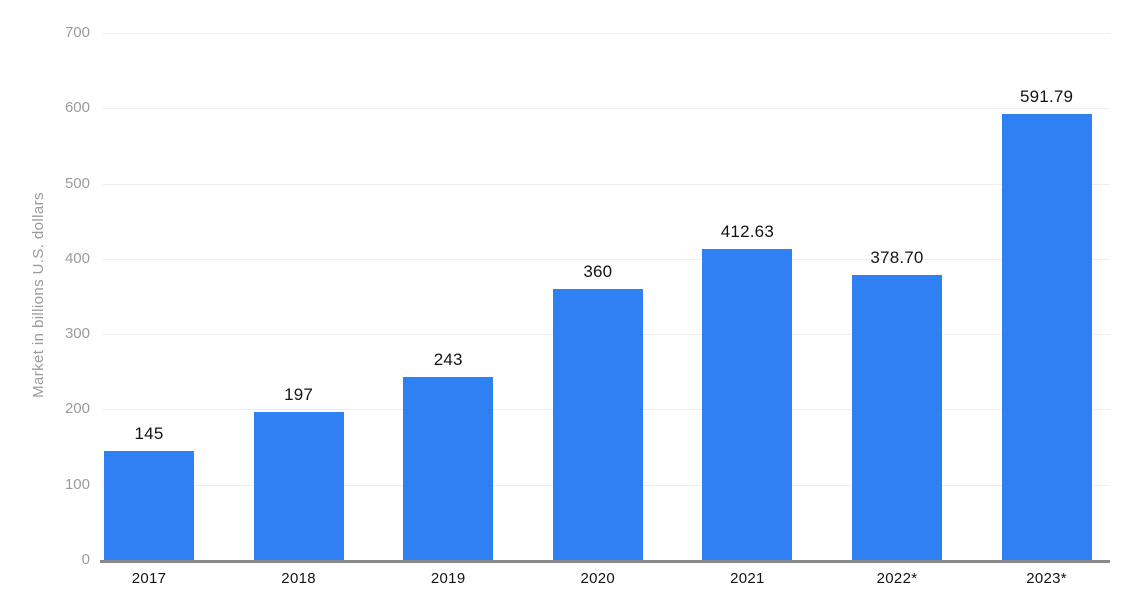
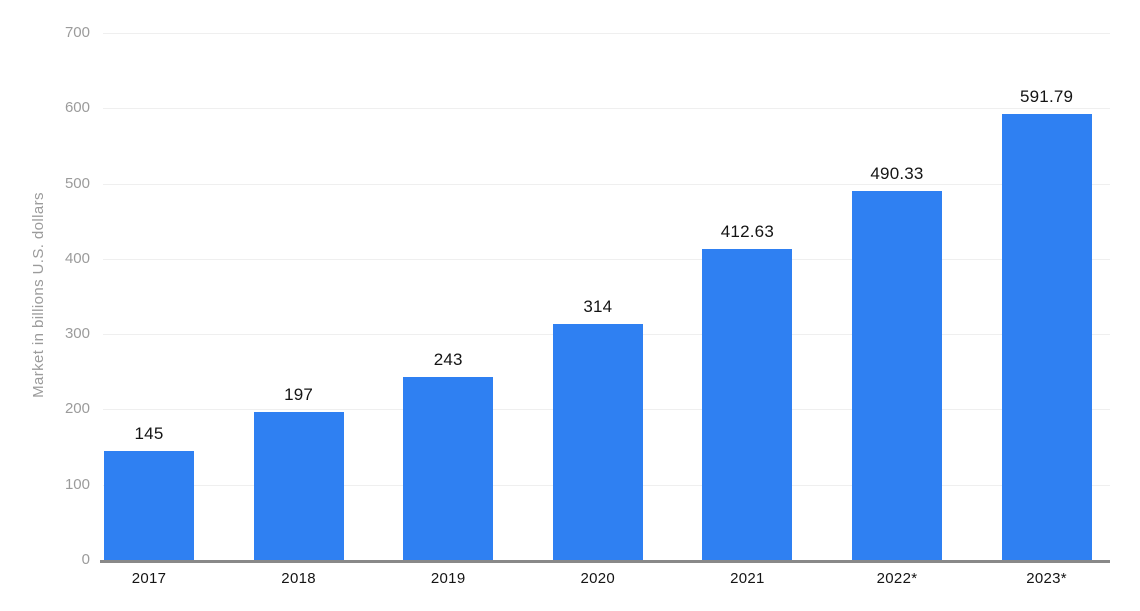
2020: 360 -> 314
2022*: 378.70 -> 490.33
